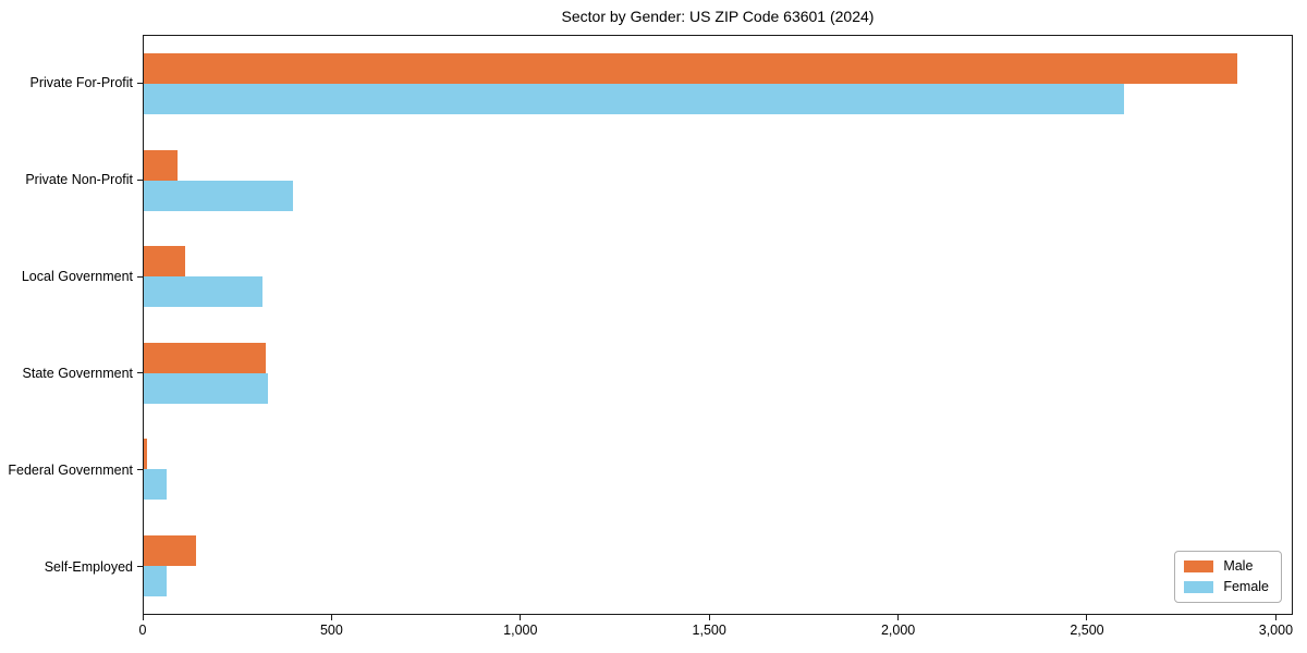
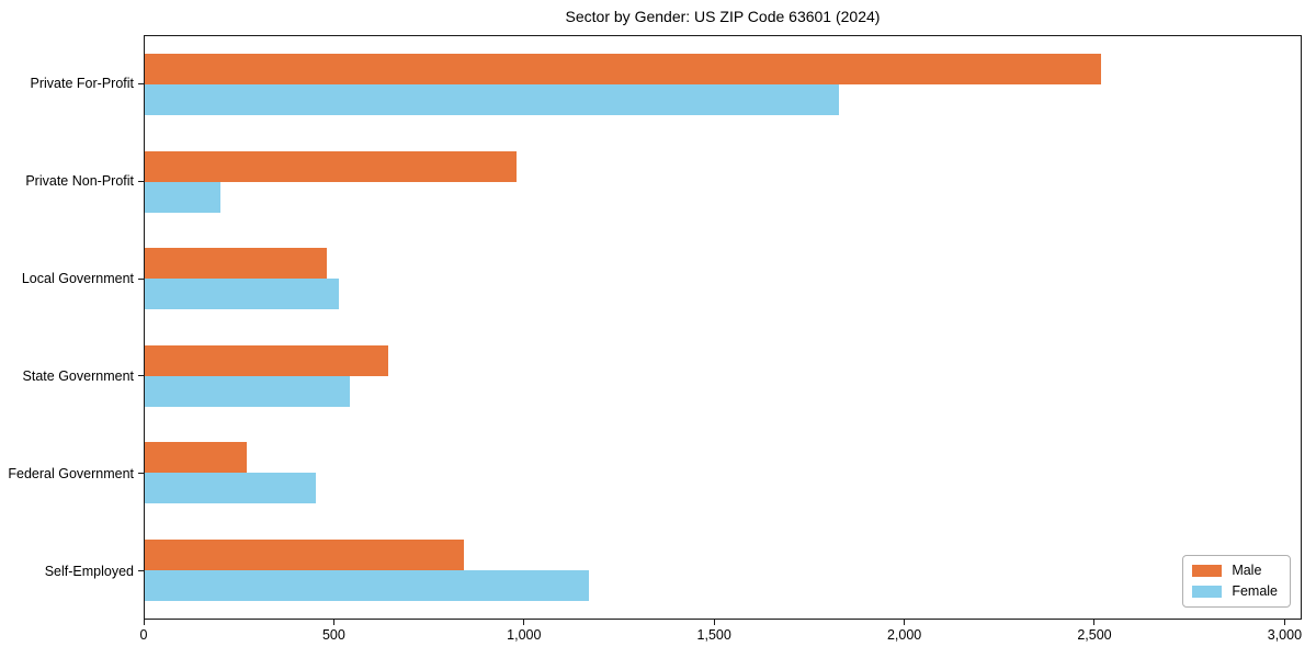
Male/Private For-Profit: 2900 -> 2520
Female/Private For-Profit: 2600 -> 1830
Male/Private Non-Profit: 90 -> 980
Female/Private Non-Profit: 400 -> 200
Male/Local Government: 110 -> 480
Female/Local Government: 320 -> 510
Male/State Government: 320 -> 640
Female/State Government: 330 -> 540
Male/Federal Government: 10 -> 270
Female/Federal Government: 60 -> 450
Male/Self-Employed: 140 -> 840
Female/Self-Employed: 60 -> 1170
